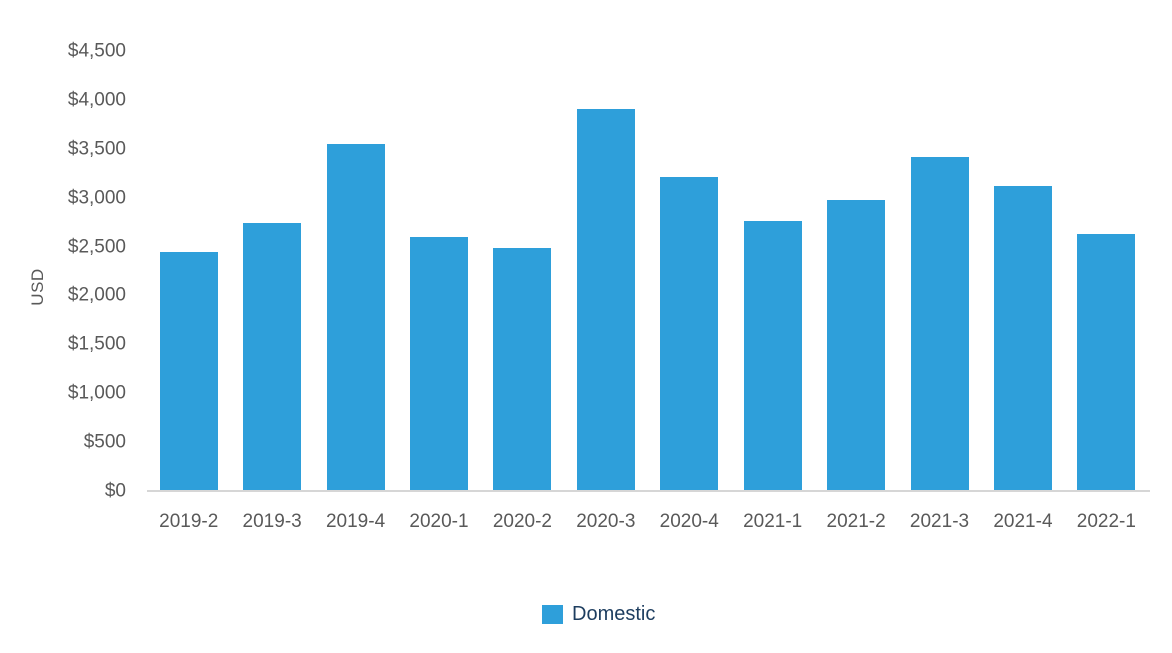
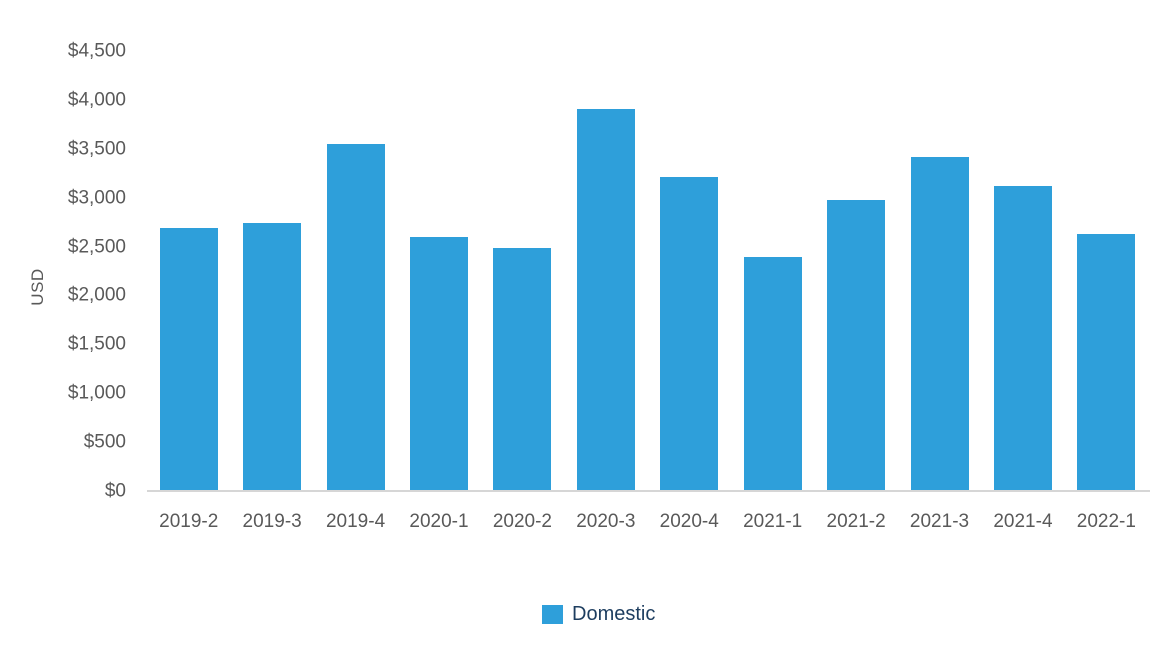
2019-2: $2400 -> $2700
2021-1: $2800 -> $2400
